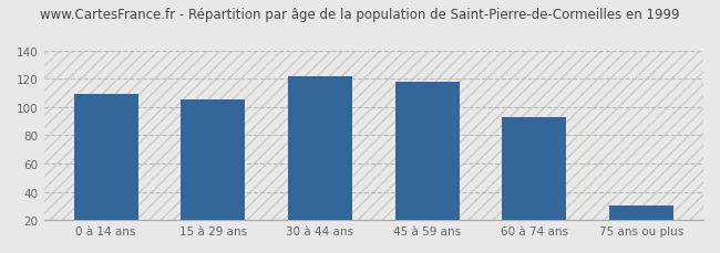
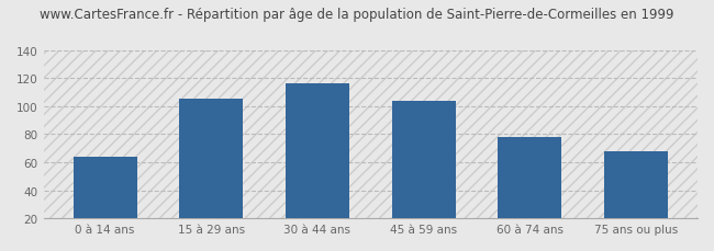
0 à 14 ans: 109 -> 64
30 à 44 ans: 122 -> 116
45 à 59 ans: 118 -> 104
60 à 74 ans: 93 -> 78
75 ans ou plus: 30 -> 68
